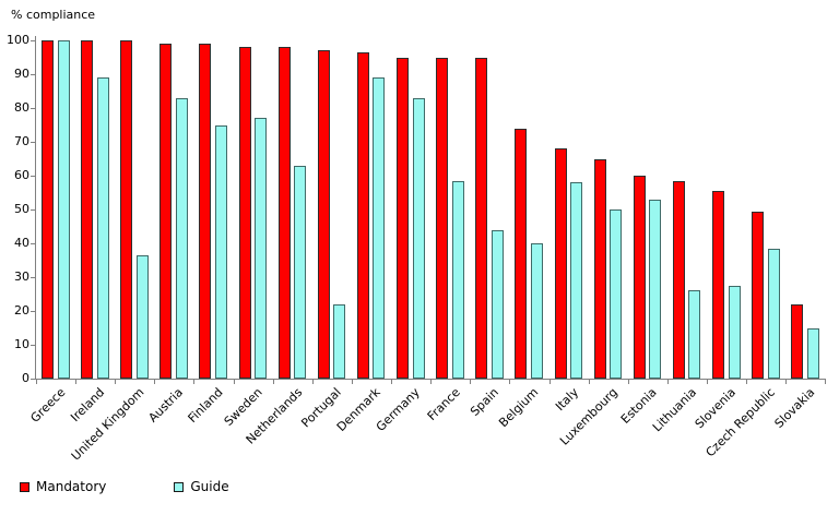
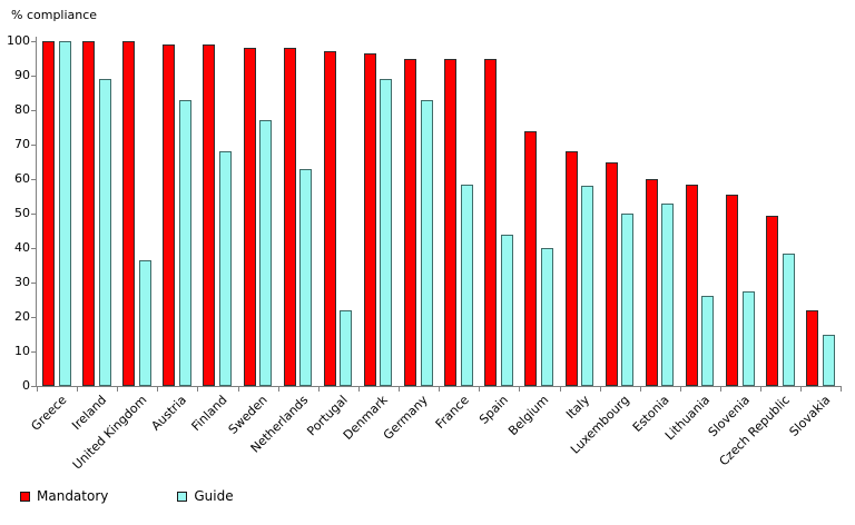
Guide/Finland: 75 -> 68
